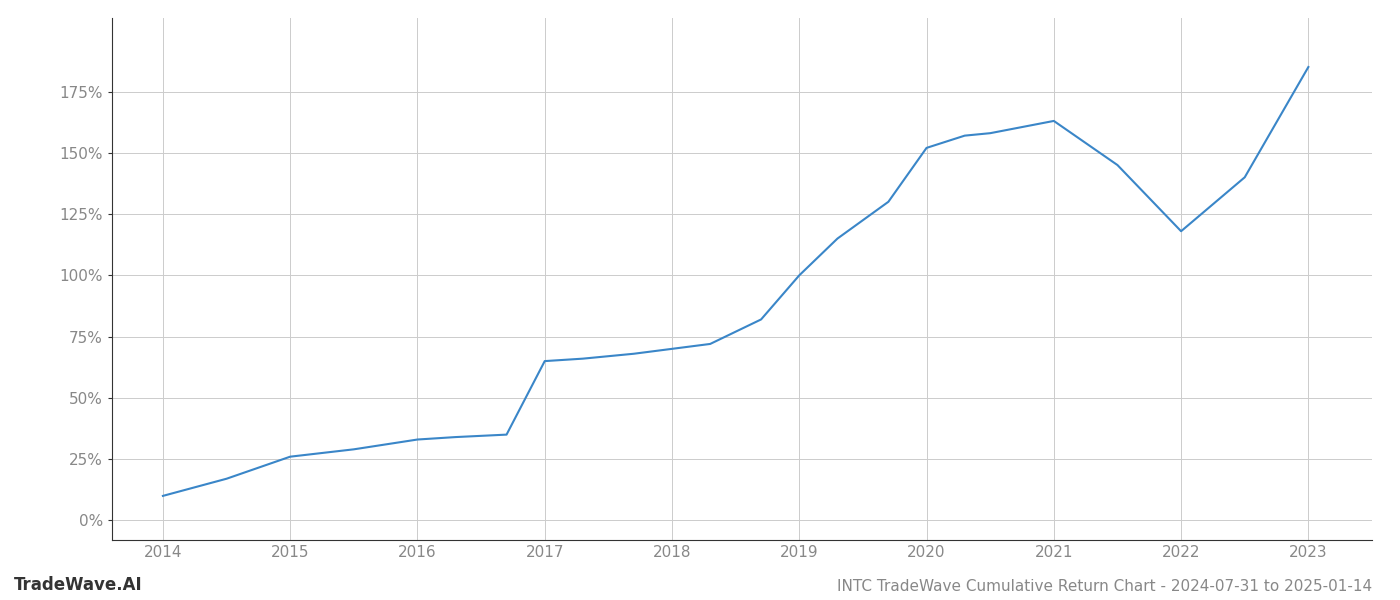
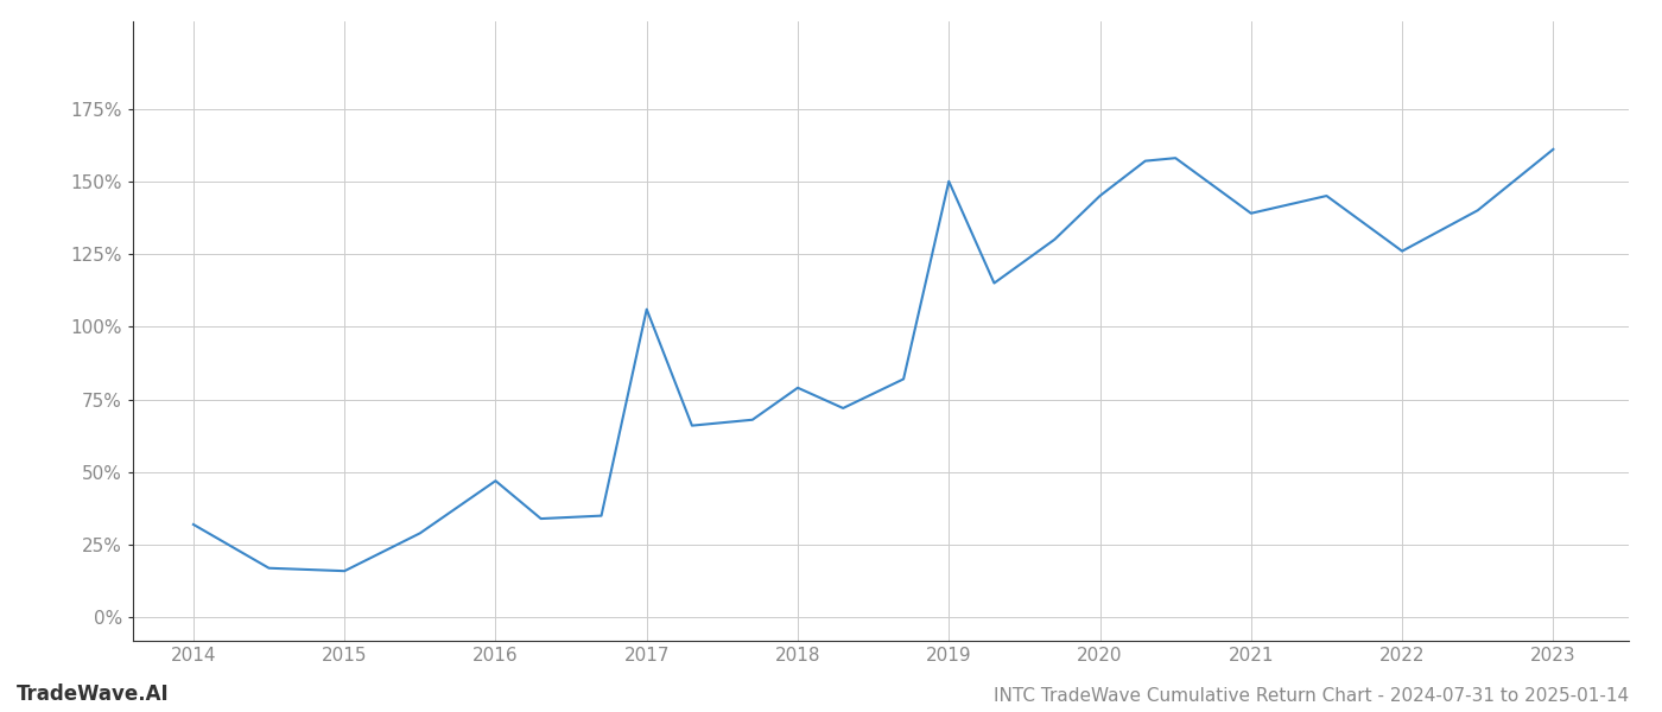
2014: 10% -> 32%
2015: 26% -> 16%
2016: 33% -> 47%
2017: 65% -> 106%
2018: 70% -> 79%
2019: 100% -> 150%
2020: 152% -> 145%
2021: 163% -> 139%
2022: 118% -> 126%
2023: 185% -> 161%
